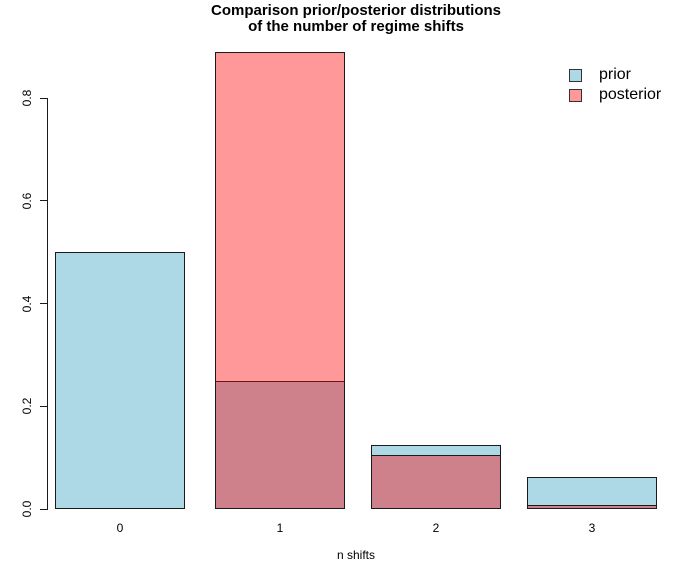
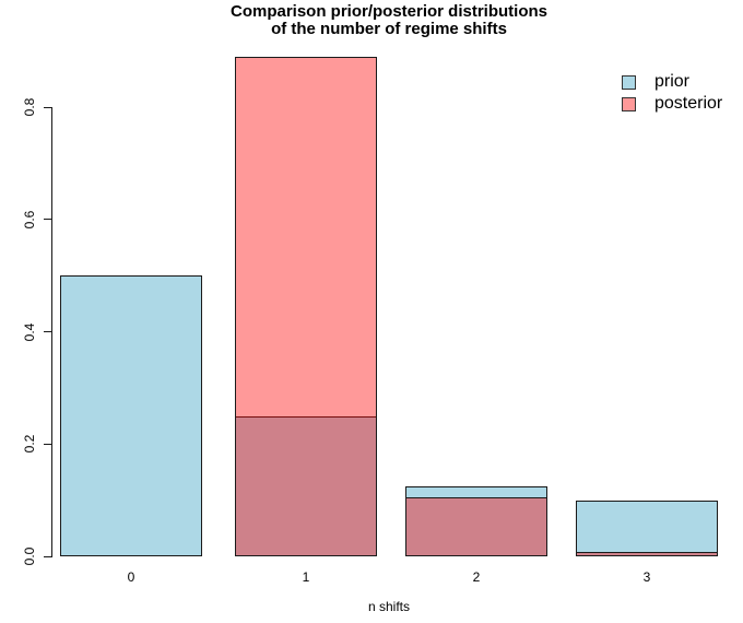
prior/3: 0.06 -> 0.10
